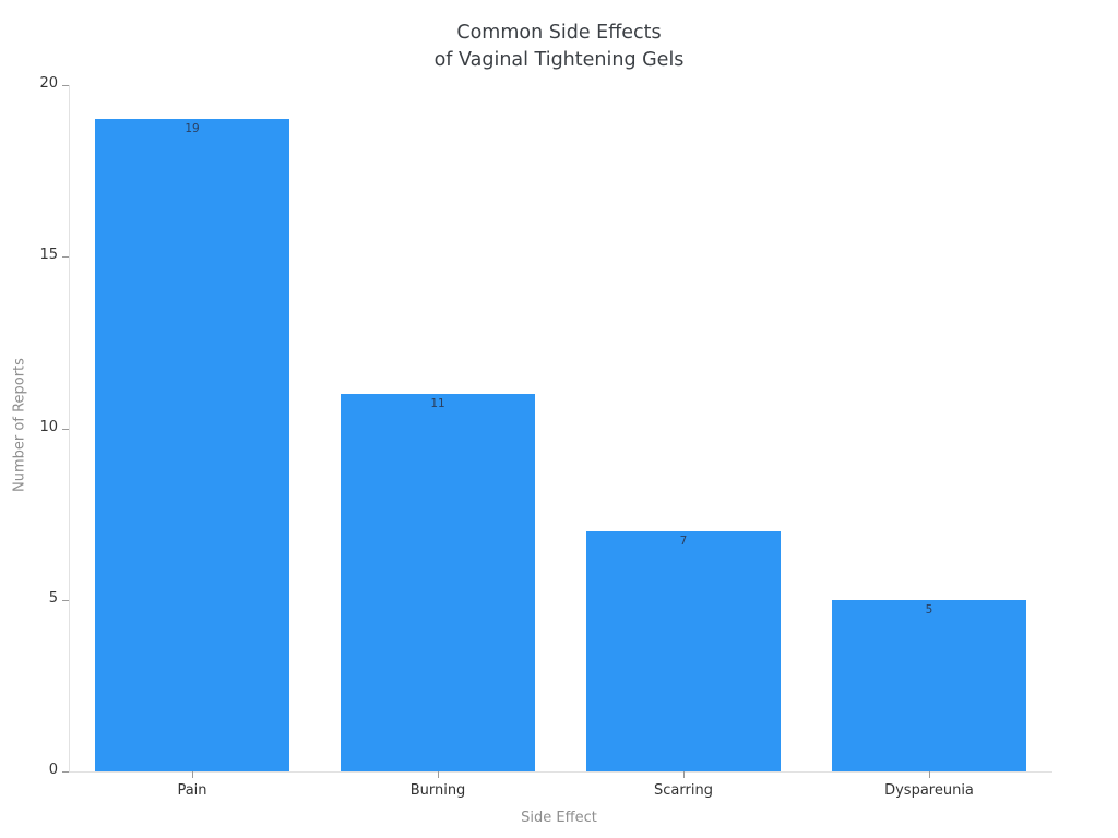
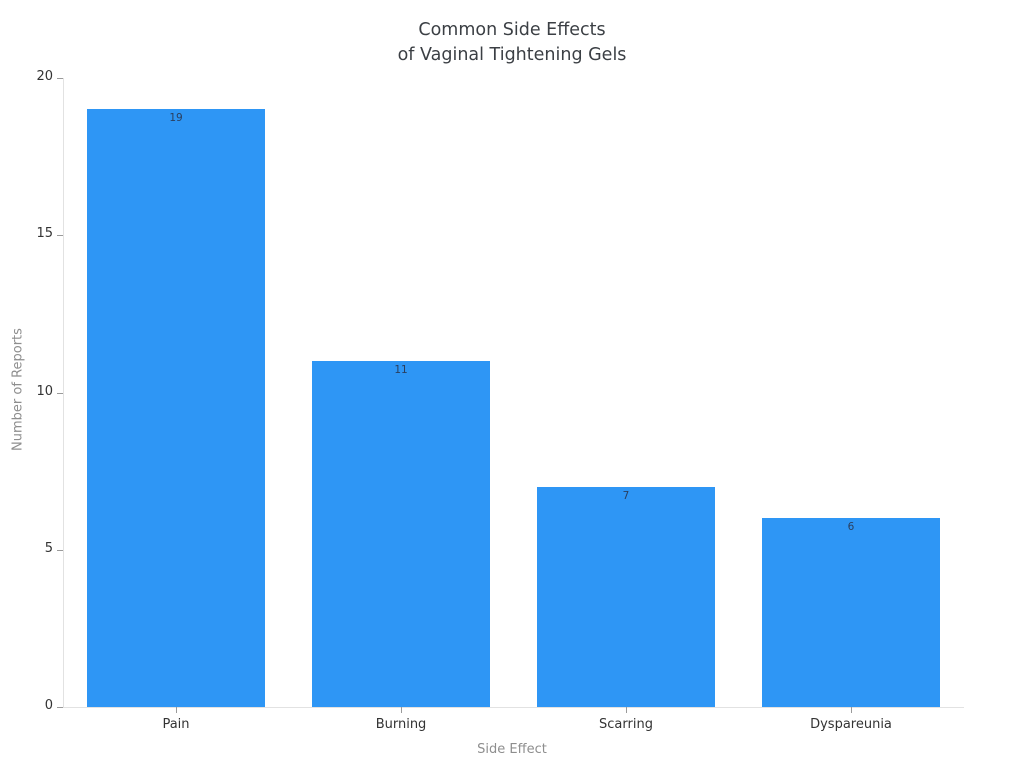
Dyspareunia: 5 -> 6
